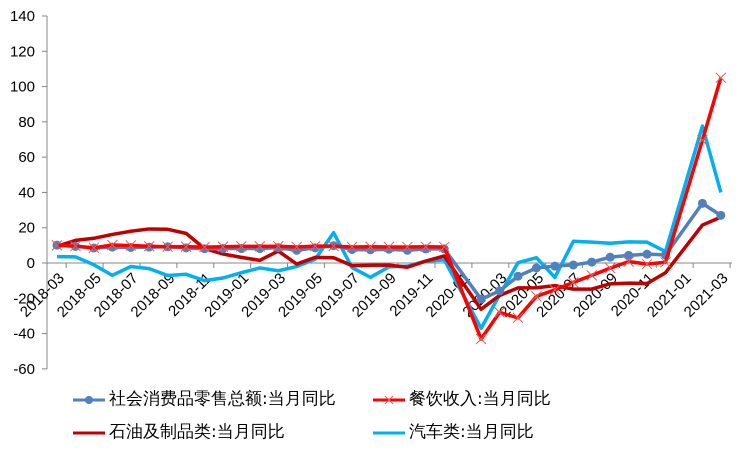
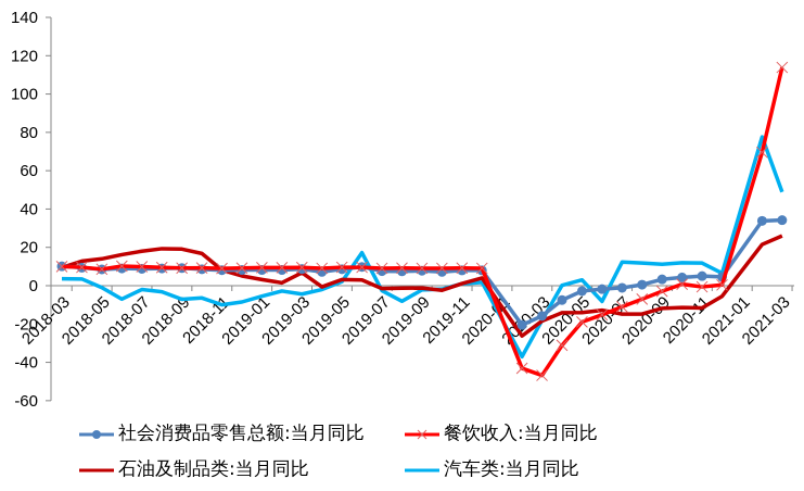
餐饮收入:当月同比/2020-03: -28 -> -47
社会消费品零售总额:当月同比/2021-03: 27 -> 34
餐饮收入:当月同比/2021-03: 105 -> 114
汽车类:当月同比/2021-03: 40 -> 49
